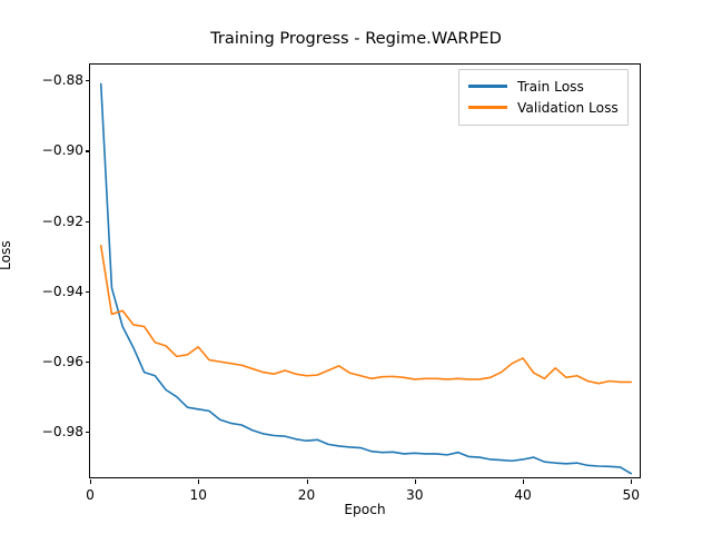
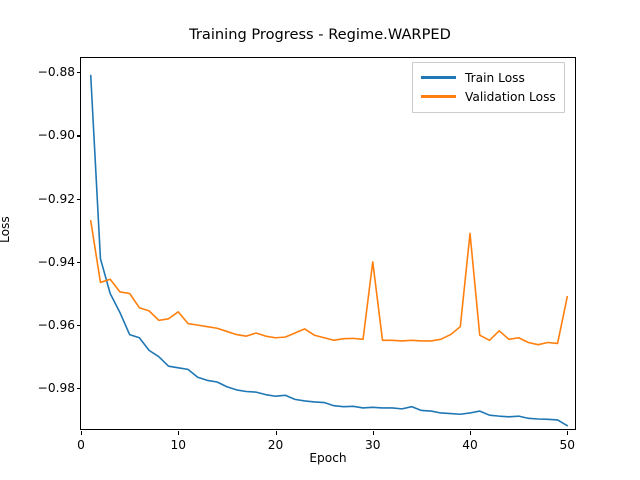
Validation Loss/30: -0.965 -> -0.940
Validation Loss/40: -0.959 -> -0.931
Validation Loss/50: -0.966 -> -0.951
